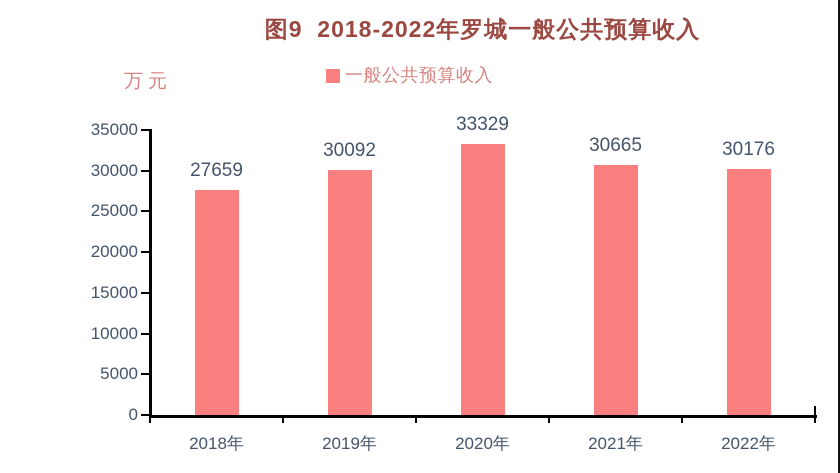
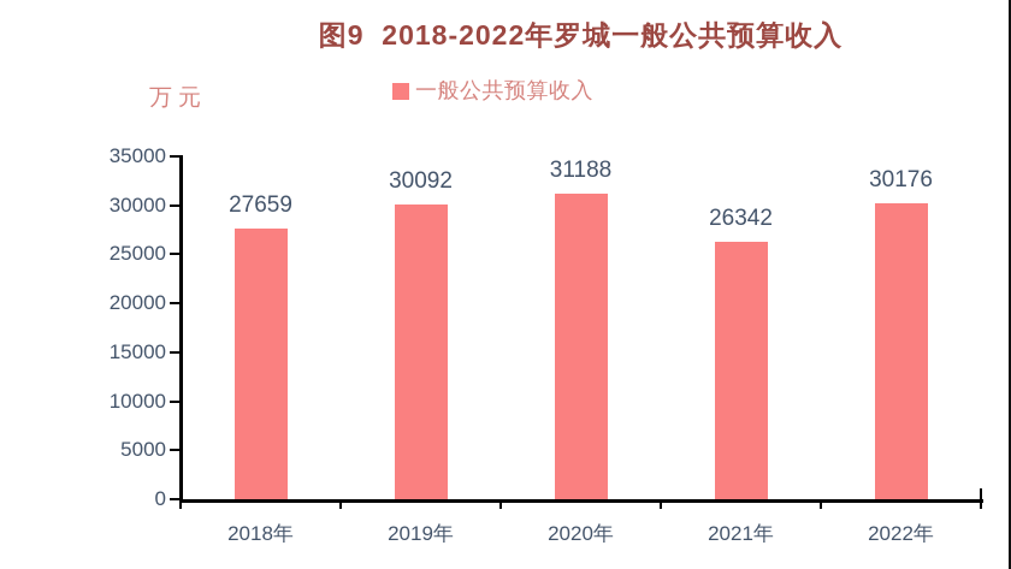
2020年: 33329 -> 31188
2021年: 30665 -> 26342
